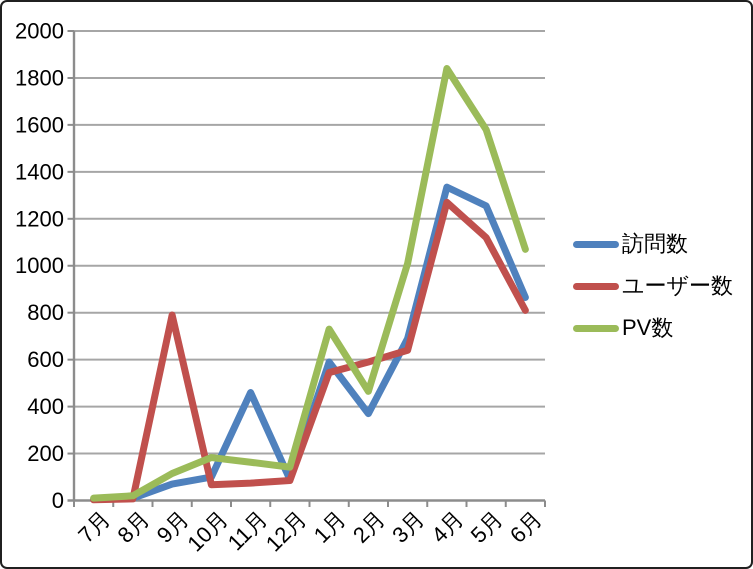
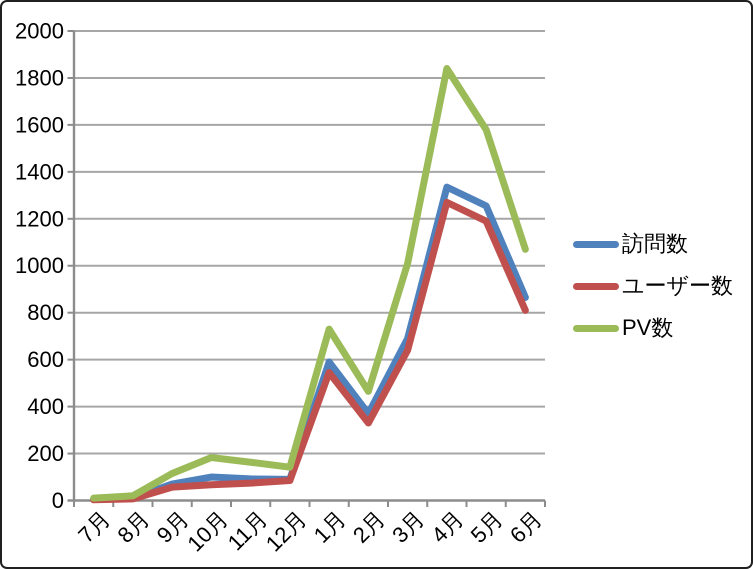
ユーザー数/9月: 790 -> 60
訪問数/11月: 460 -> 90
ユーザー数/2月: 590 -> 330
ユーザー数/5月: 1120 -> 1190
